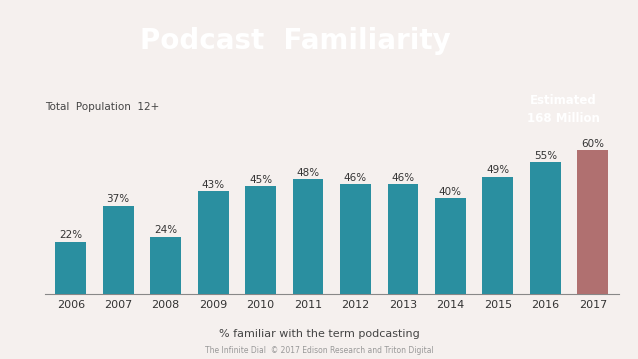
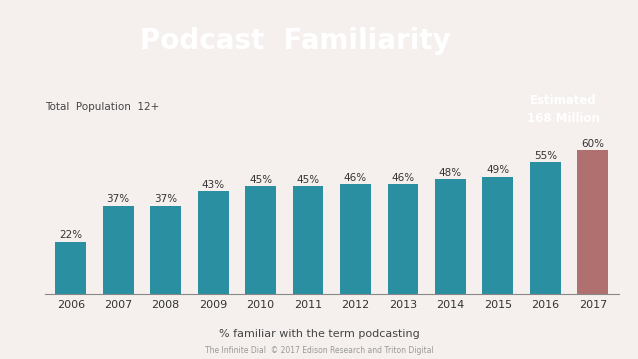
2008: 24% -> 37%
2011: 48% -> 45%
2014: 40% -> 48%
